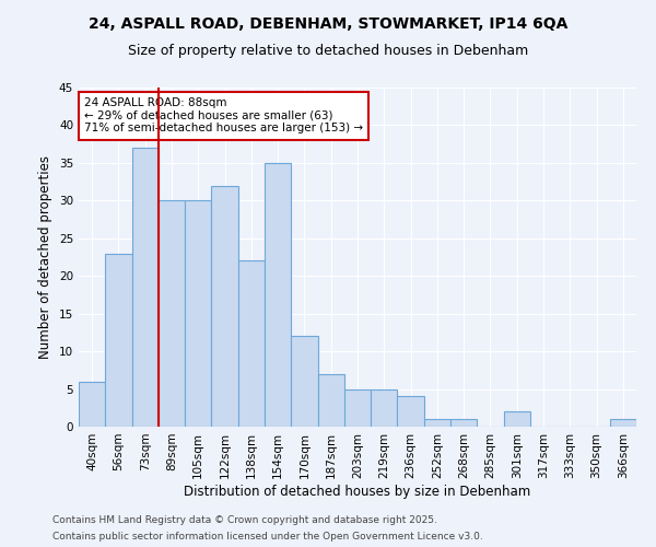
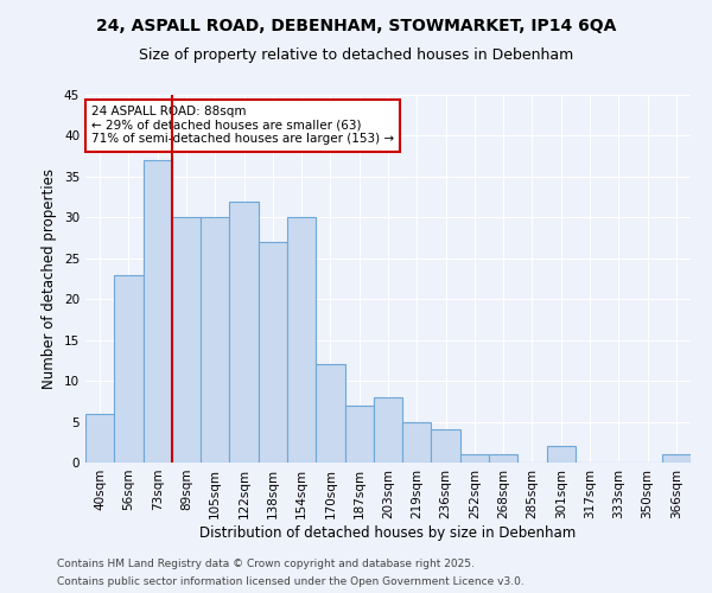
138sqm: 22 -> 27
154sqm: 35 -> 30
203sqm: 5 -> 8
